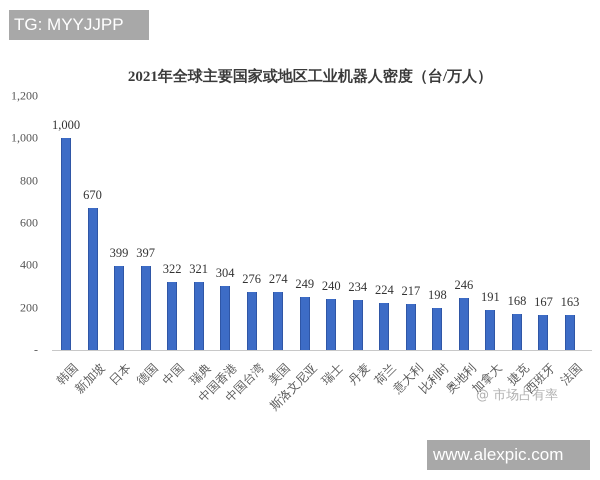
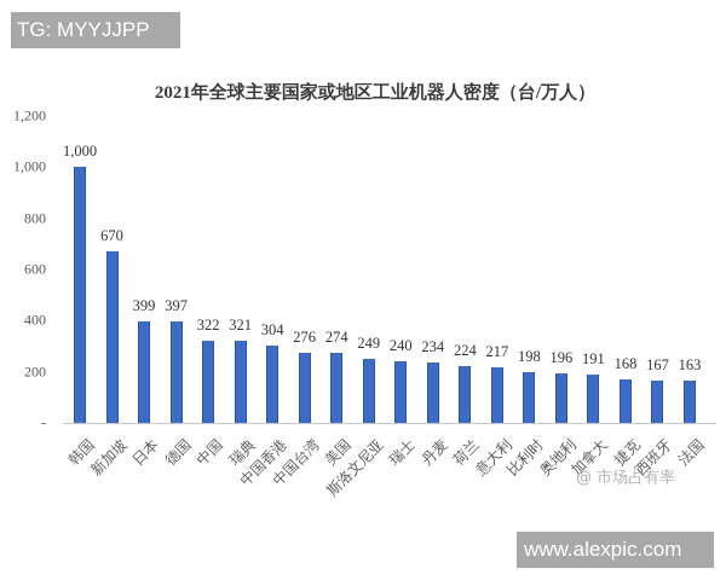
奥地利: 246 -> 196
